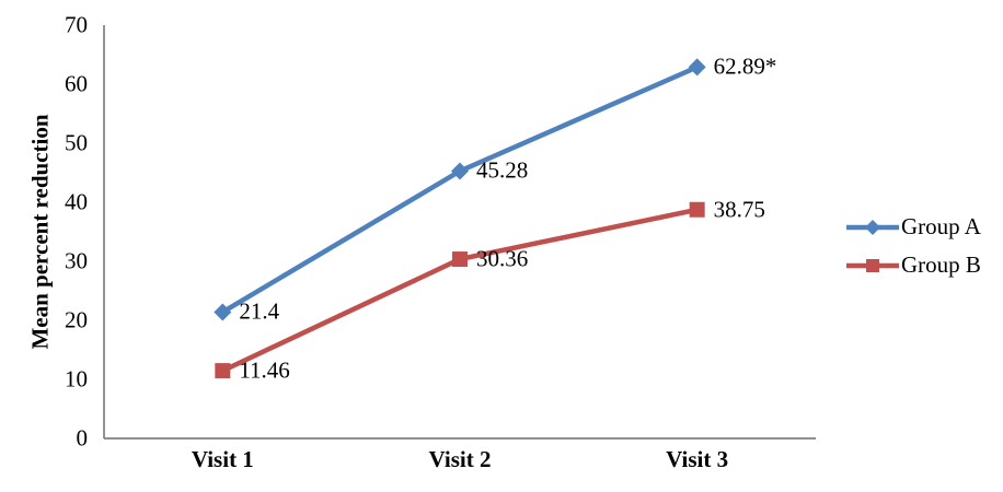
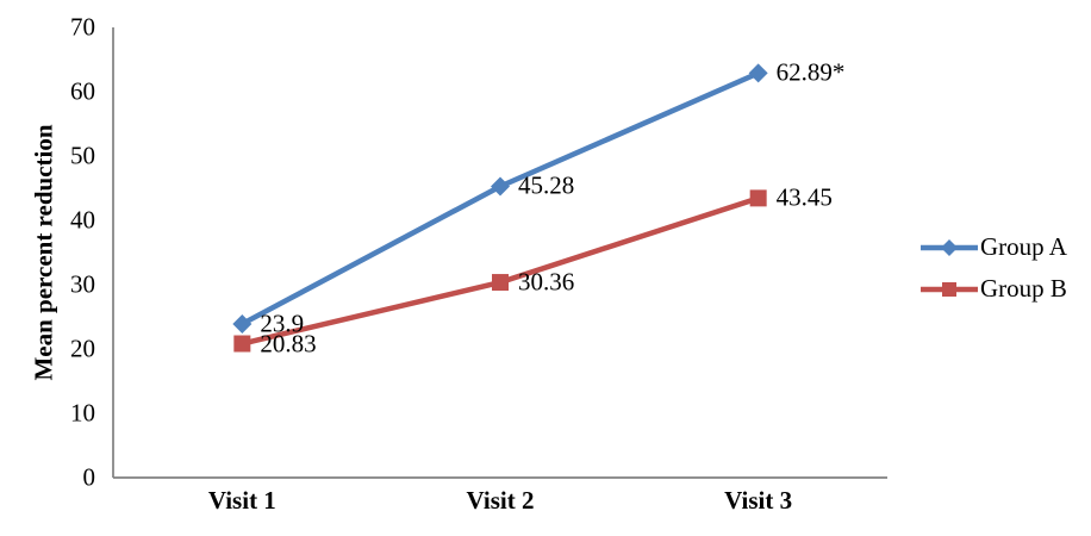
Group A/Visit 1: 21.4 -> 23.9
Group B/Visit 1: 11.46 -> 20.83
Group B/Visit 3: 38.75 -> 43.45
